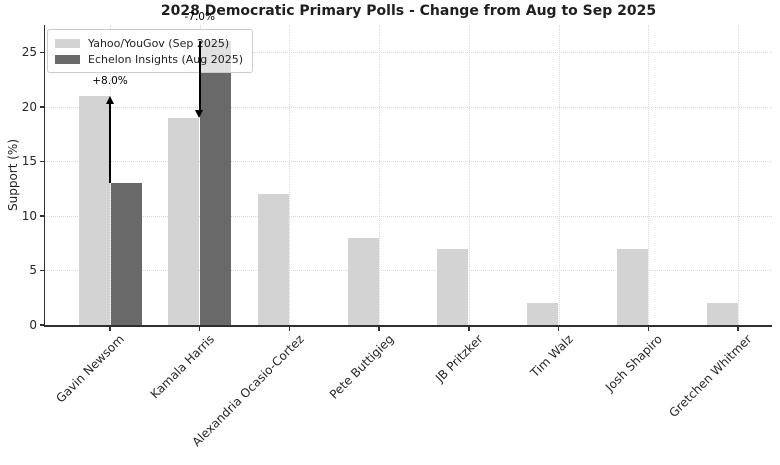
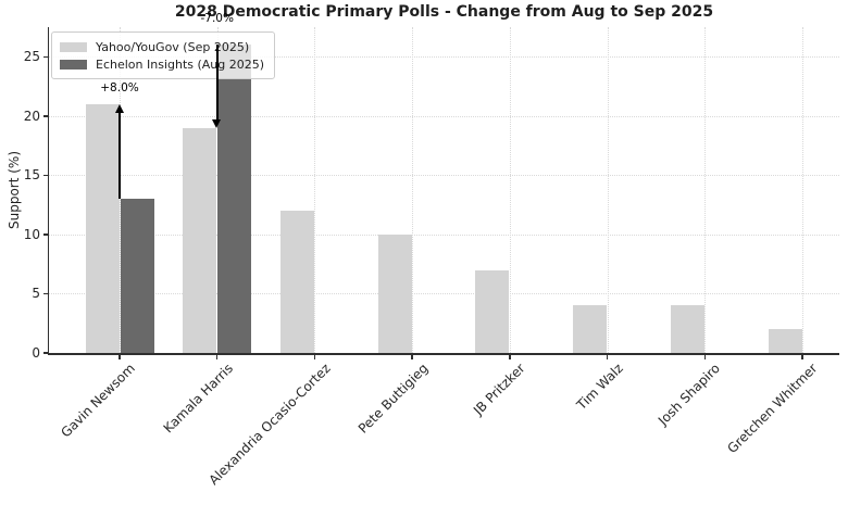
Yahoo/YouGov (Sep 2025)/Pete Buttigieg: 8 -> 10
Yahoo/YouGov (Sep 2025)/Tim Walz: 2 -> 4
Yahoo/YouGov (Sep 2025)/Josh Shapiro: 7 -> 4
